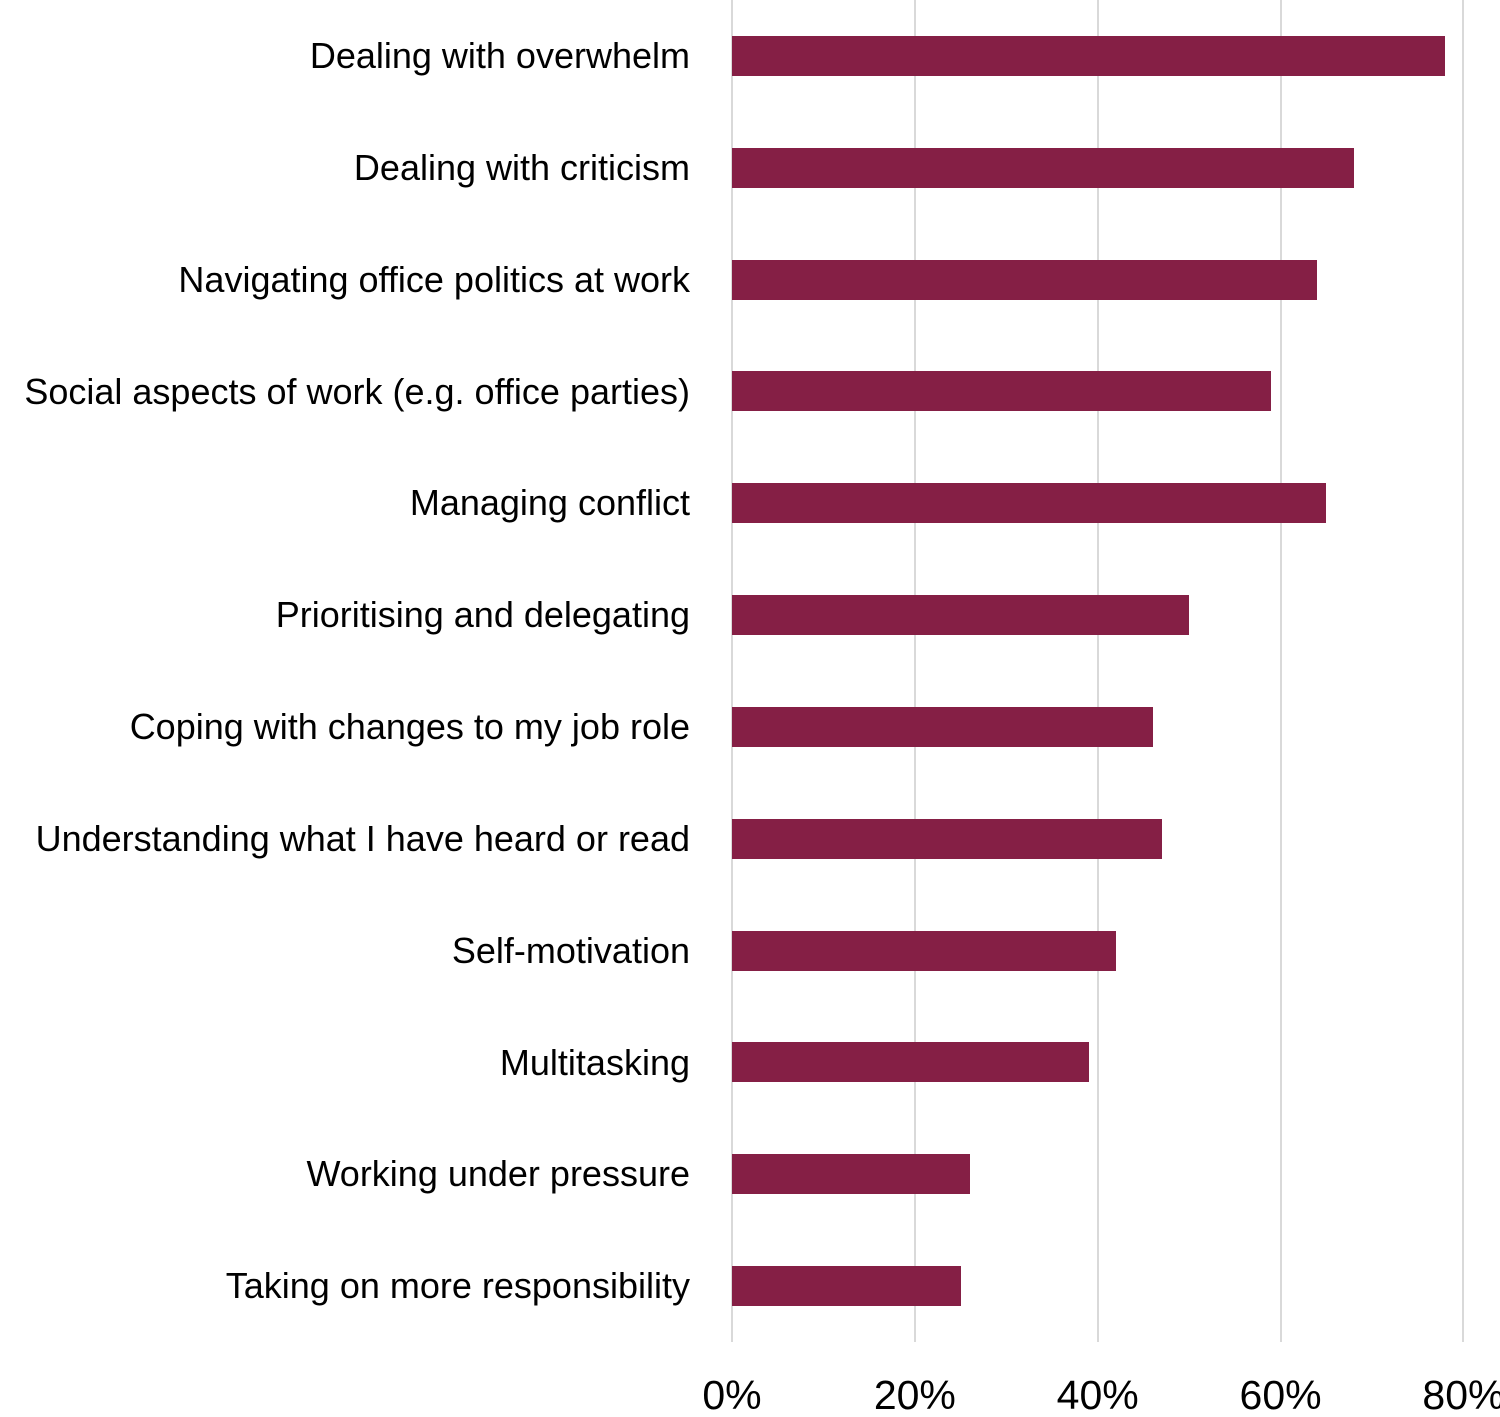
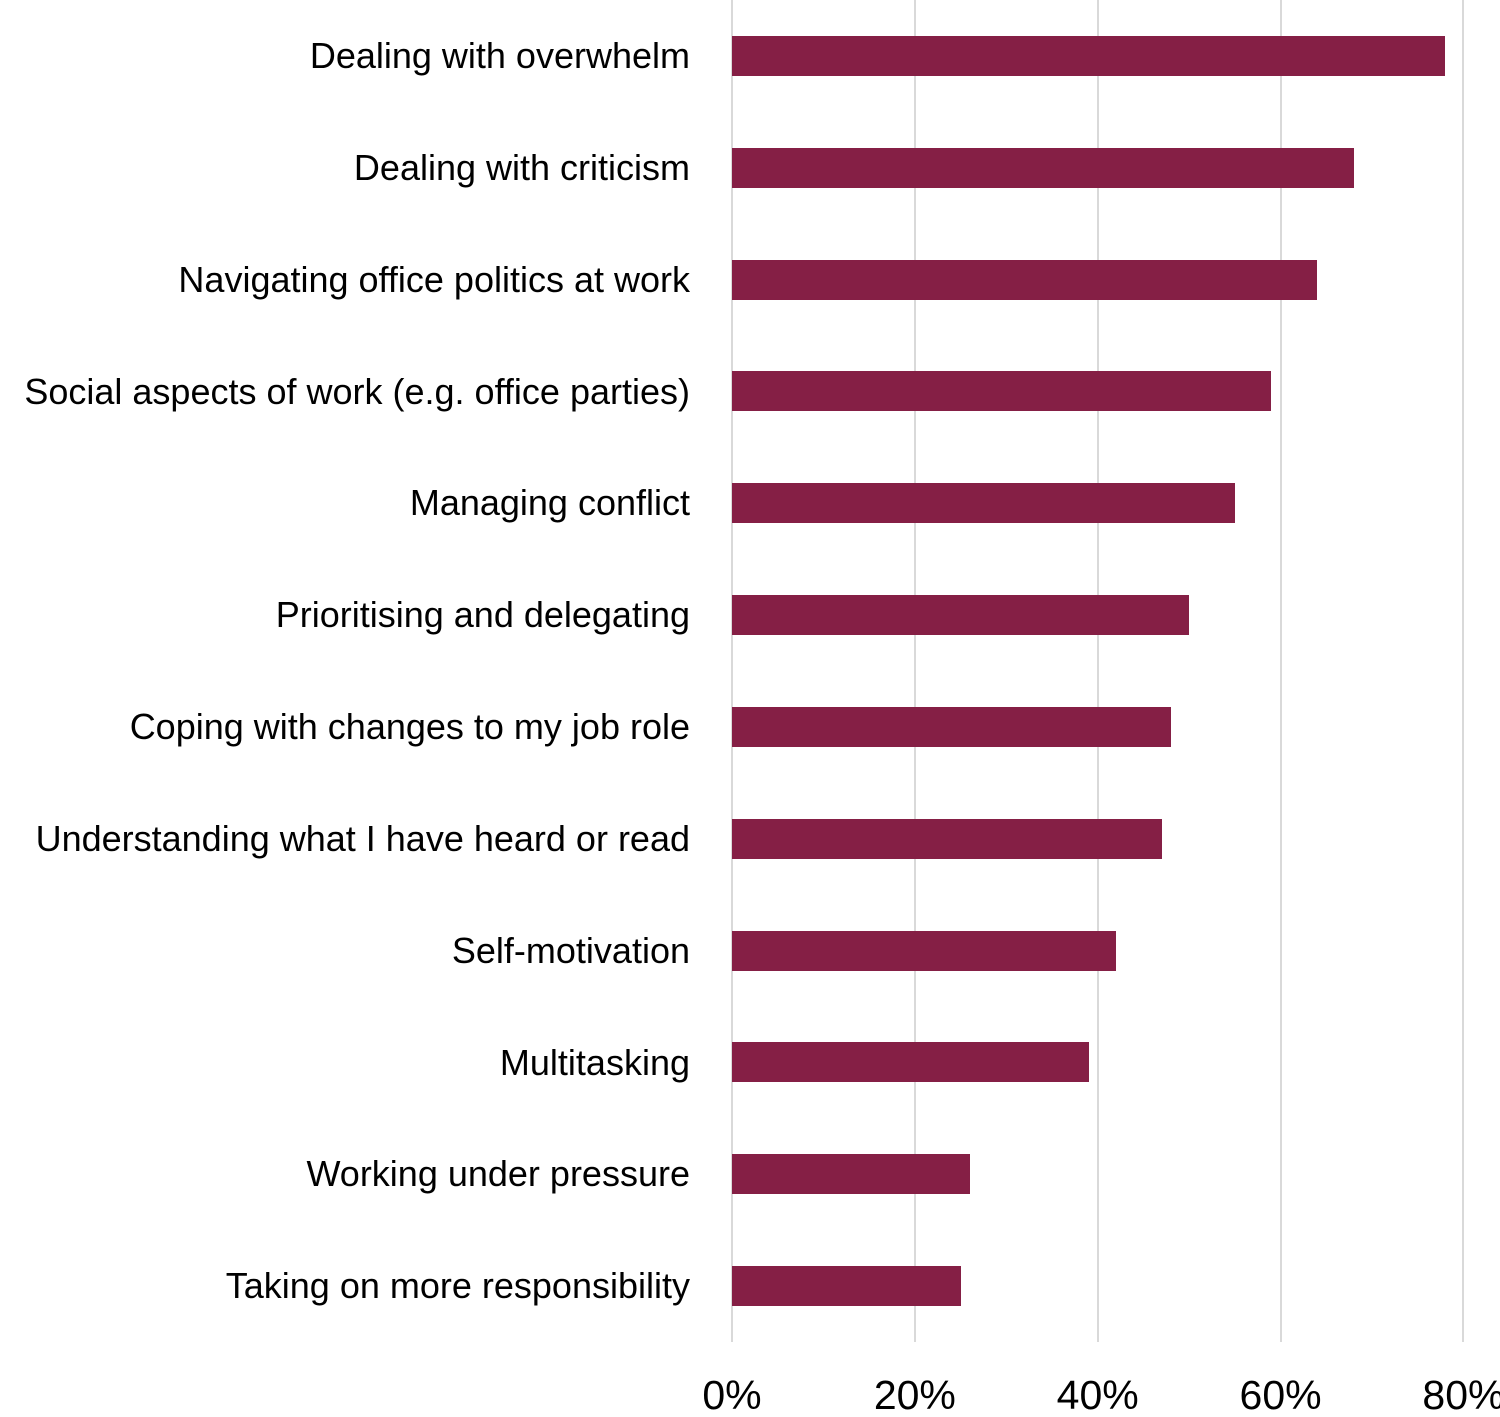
Managing conflict: 65% -> 55%
Coping with changes to my job role: 46% -> 48%
